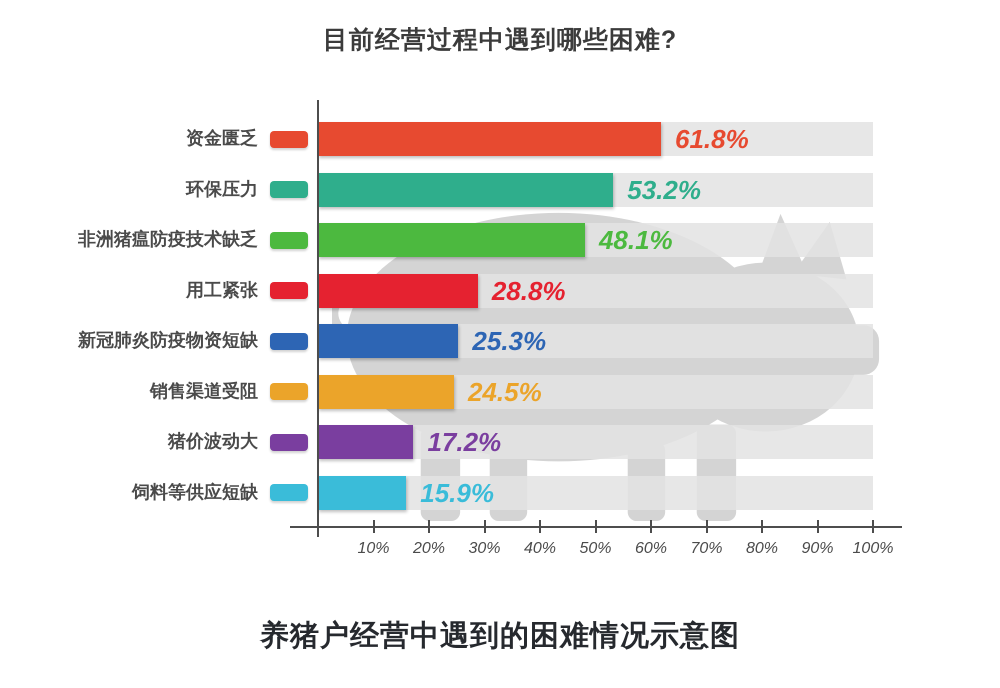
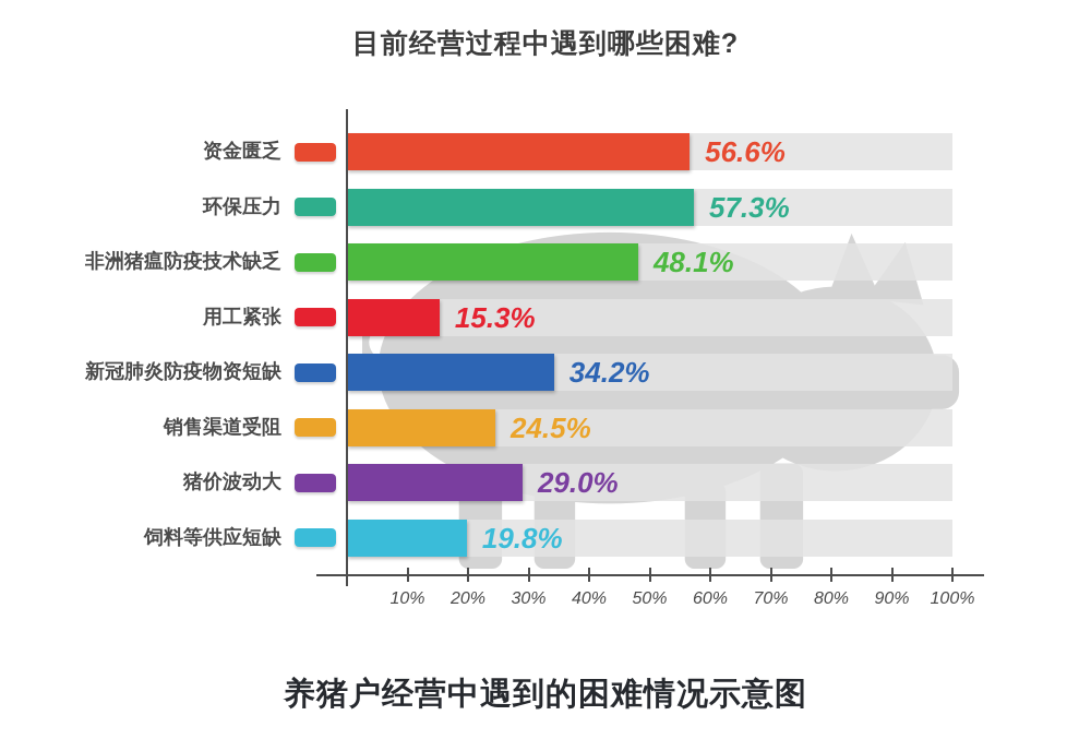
资金匮乏: 61.8% -> 56.6%
环保压力: 53.2% -> 57.3%
用工紧张: 28.8% -> 15.3%
新冠肺炎防疫物资短缺: 25.3% -> 34.2%
猪价波动大: 17.2% -> 29.0%
饲料等供应短缺: 15.9% -> 19.8%
